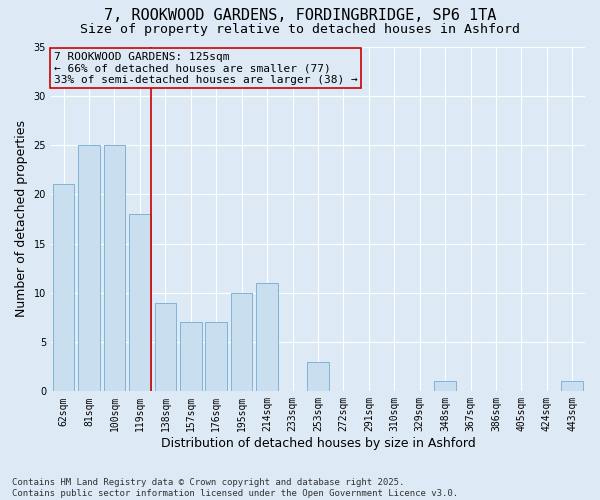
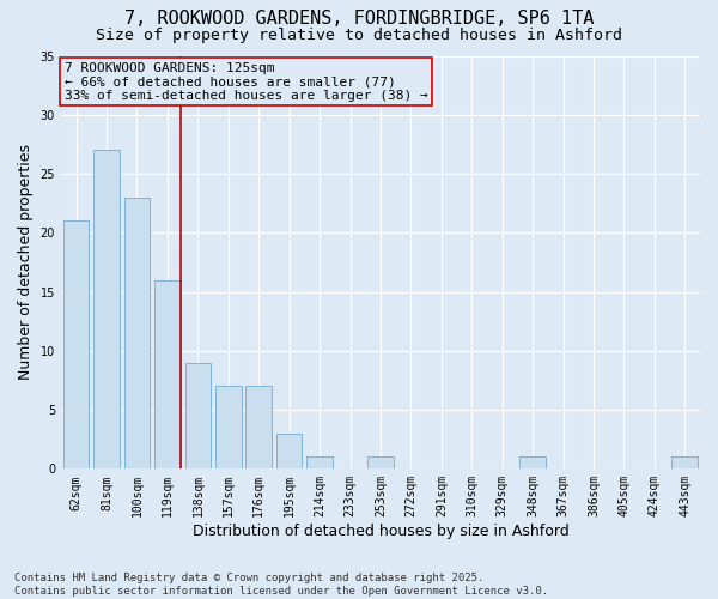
81sqm: 25 -> 27
100sqm: 25 -> 23
119sqm: 18 -> 16
195sqm: 10 -> 3
214sqm: 11 -> 1
253sqm: 3 -> 1
